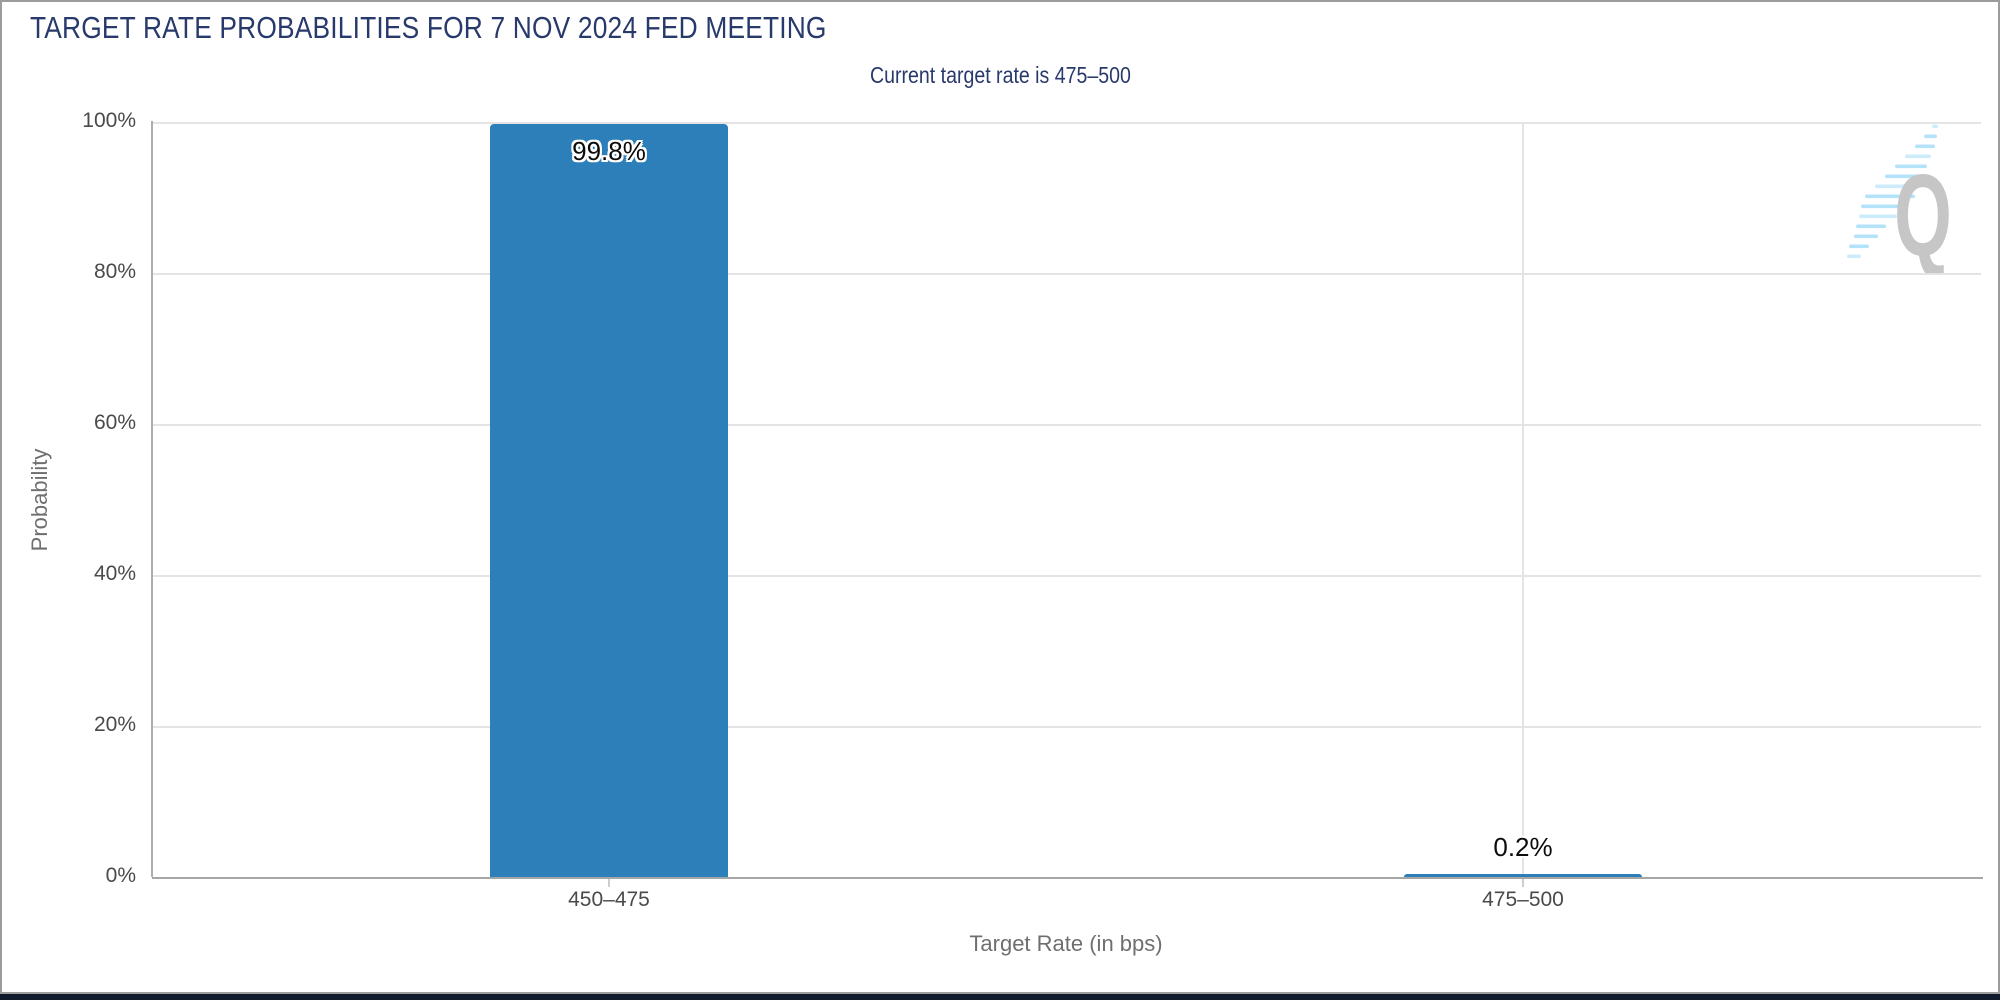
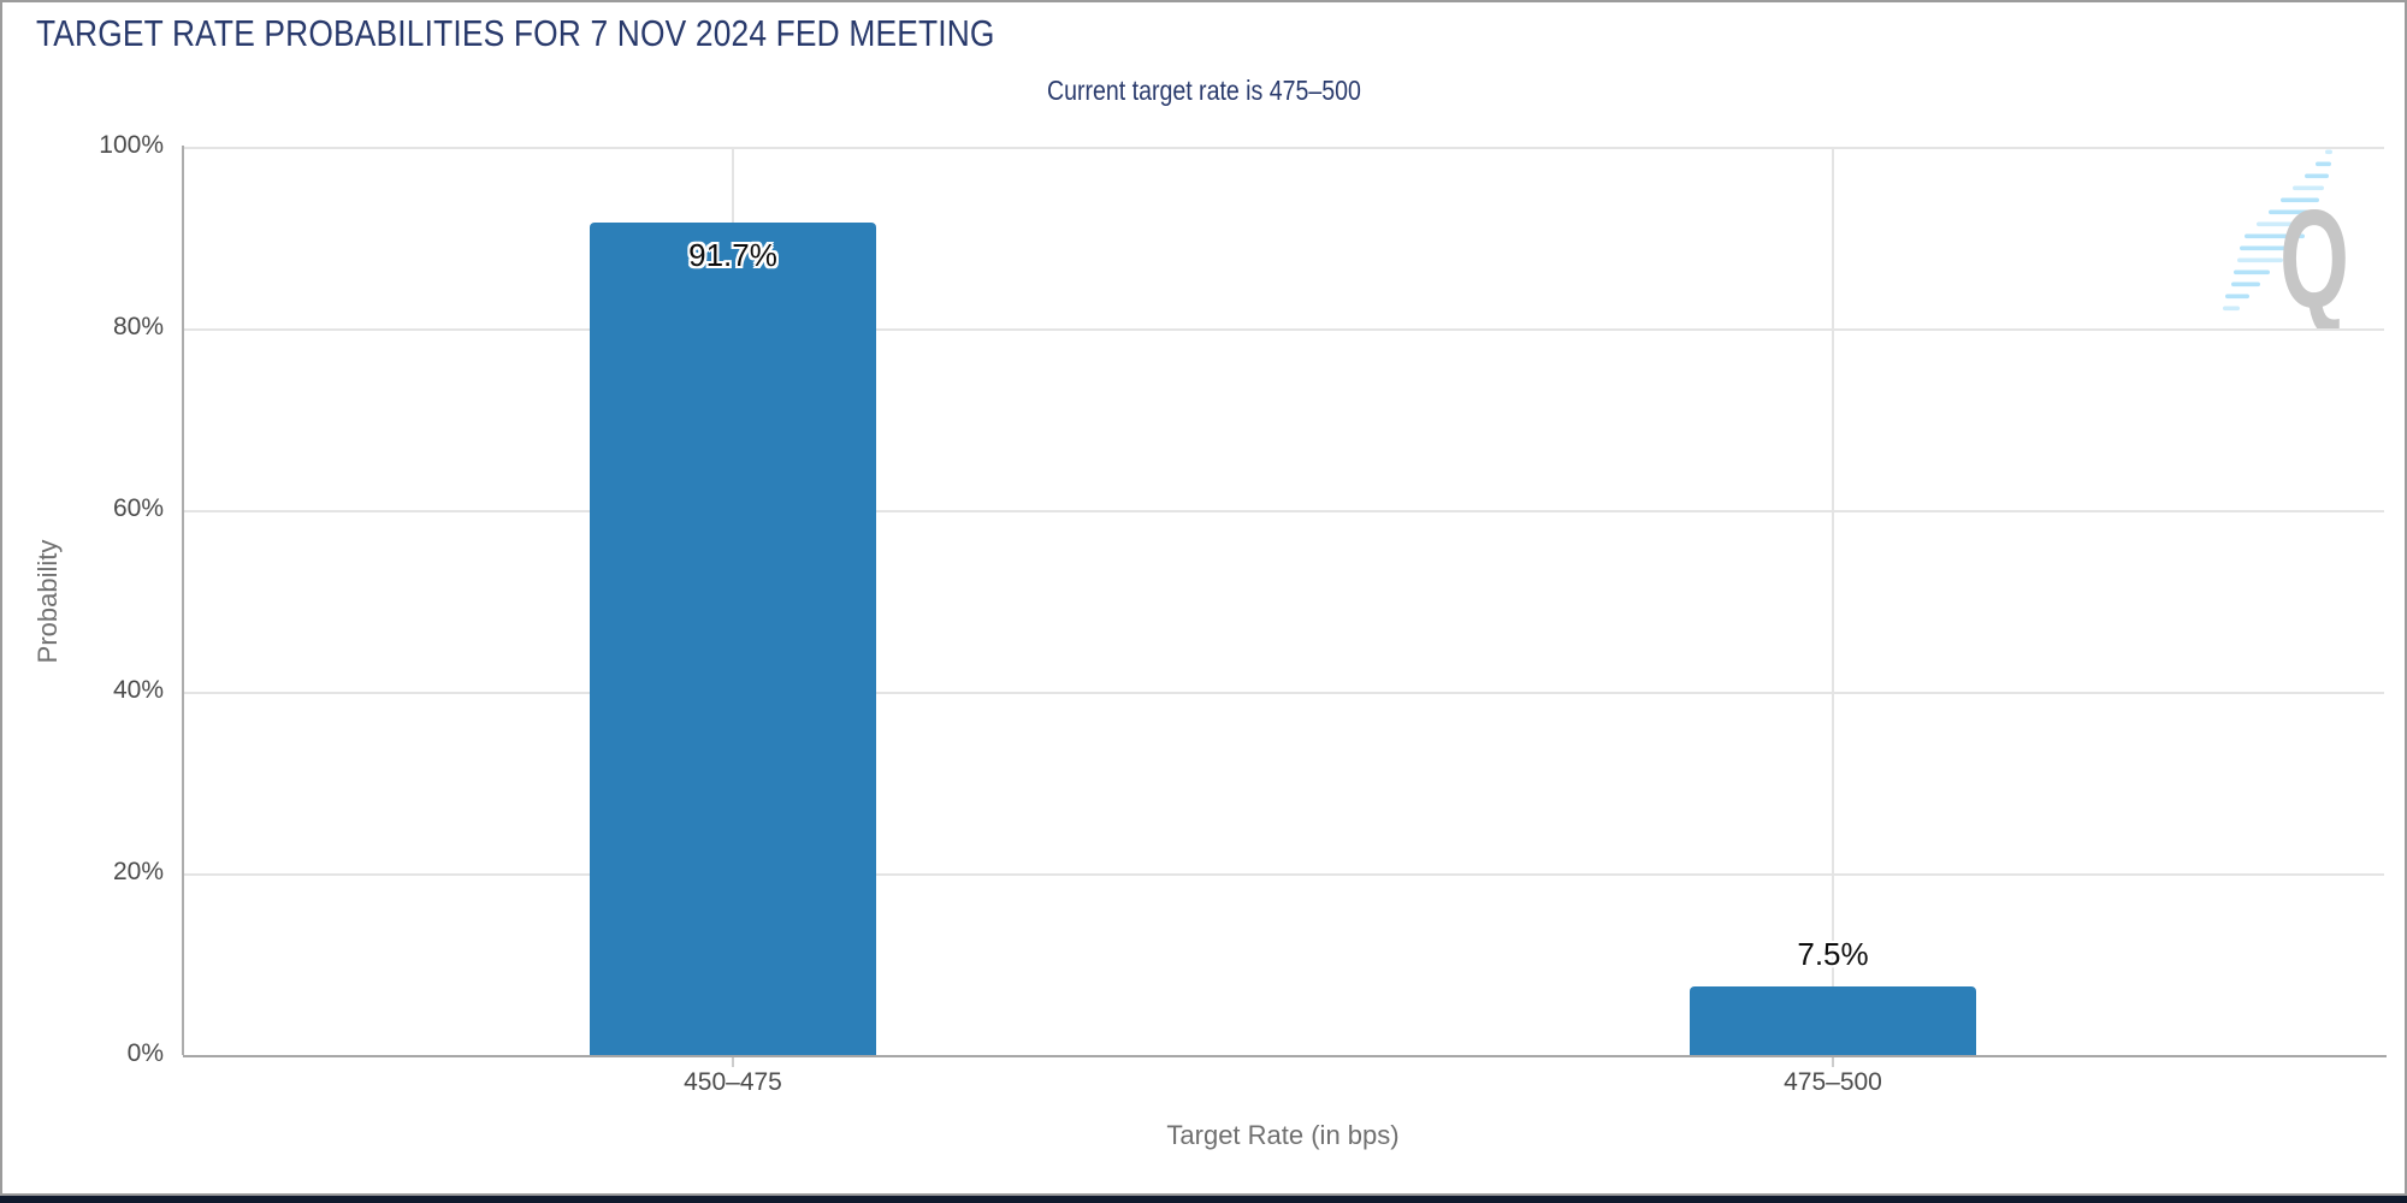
450–475: 99.8% -> 91.7%
475–500: 0.2% -> 7.5%
